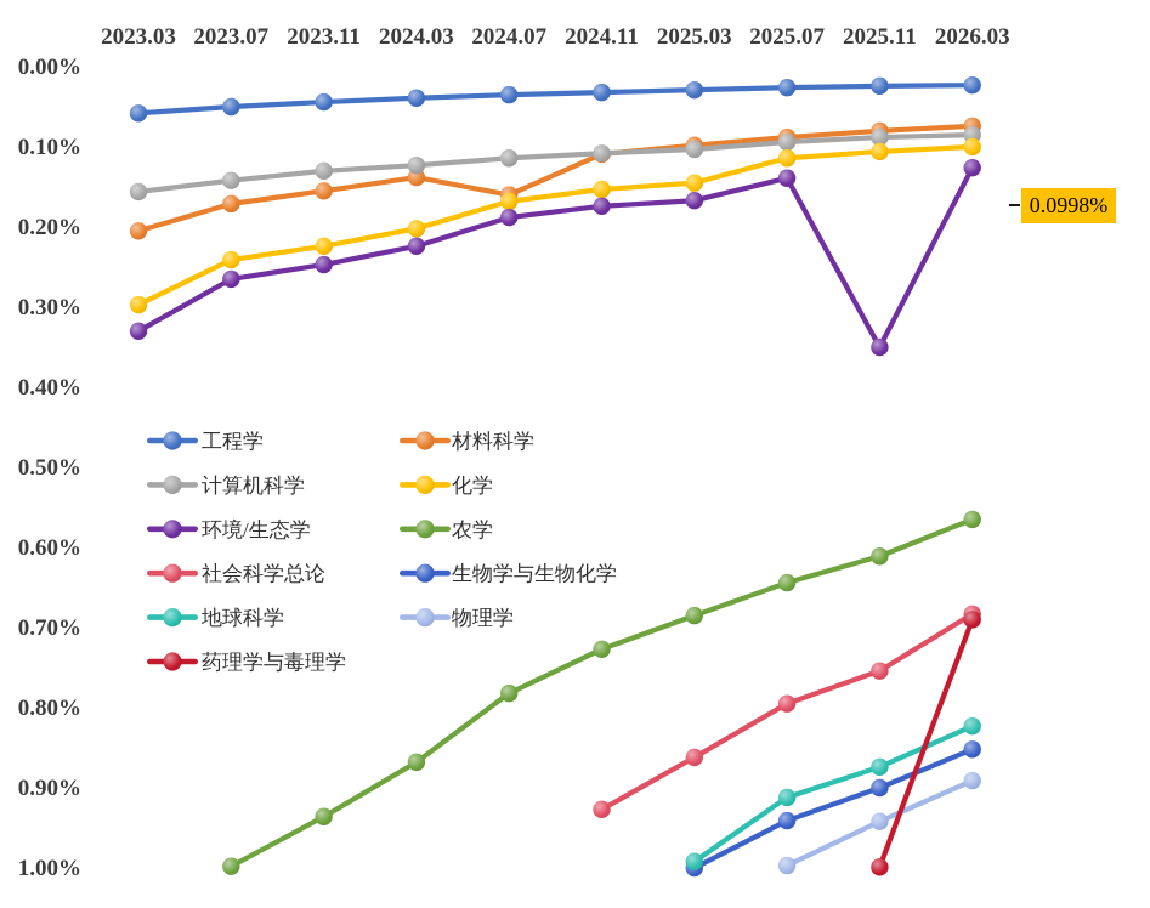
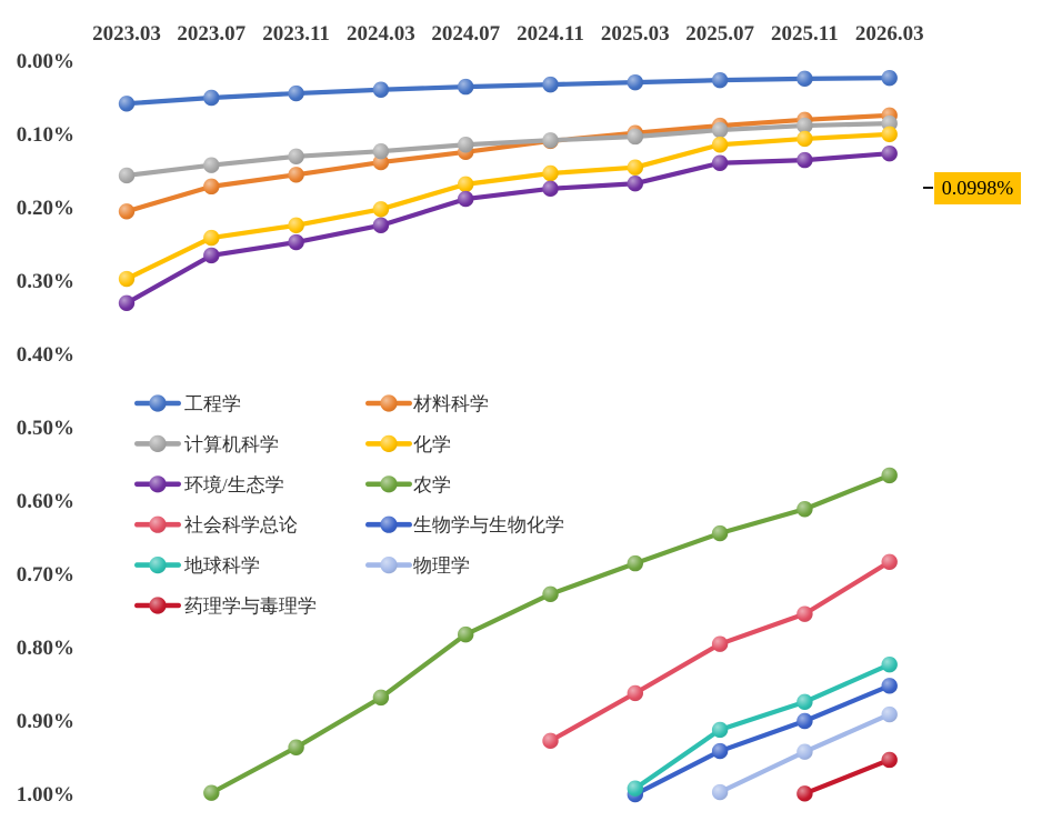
材料科学/2024.07: 0.16% -> 0.12%
环境/生态学/2025.11: 0.35% -> 0.14%
药理学与毒理学/2026.03: 0.69% -> 0.95%
